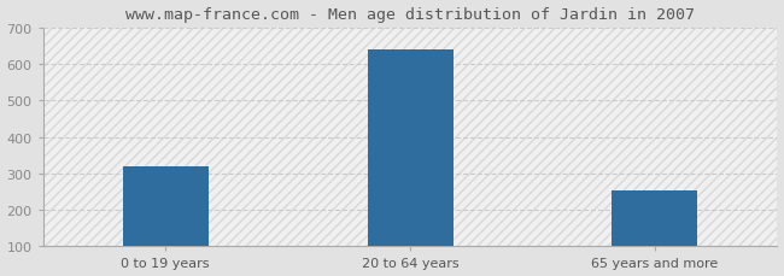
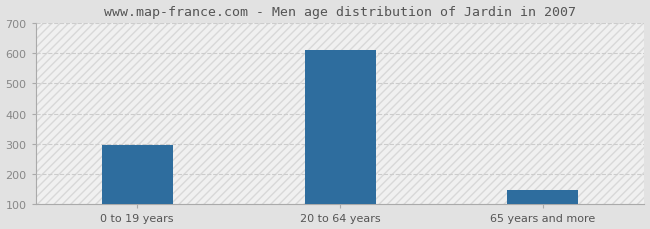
0 to 19 years: 320 -> 298
20 to 64 years: 640 -> 611
65 years and more: 255 -> 148
